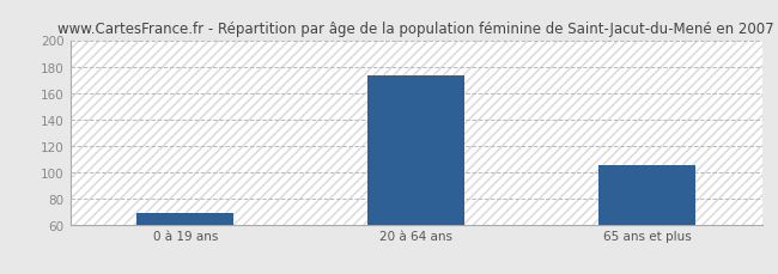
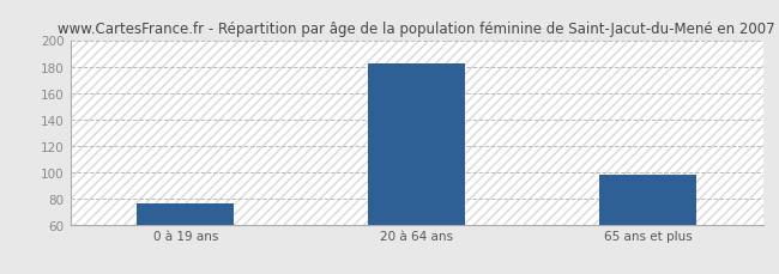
0 à 19 ans: 69 -> 76
20 à 64 ans: 173 -> 182
65 ans et plus: 105 -> 98
